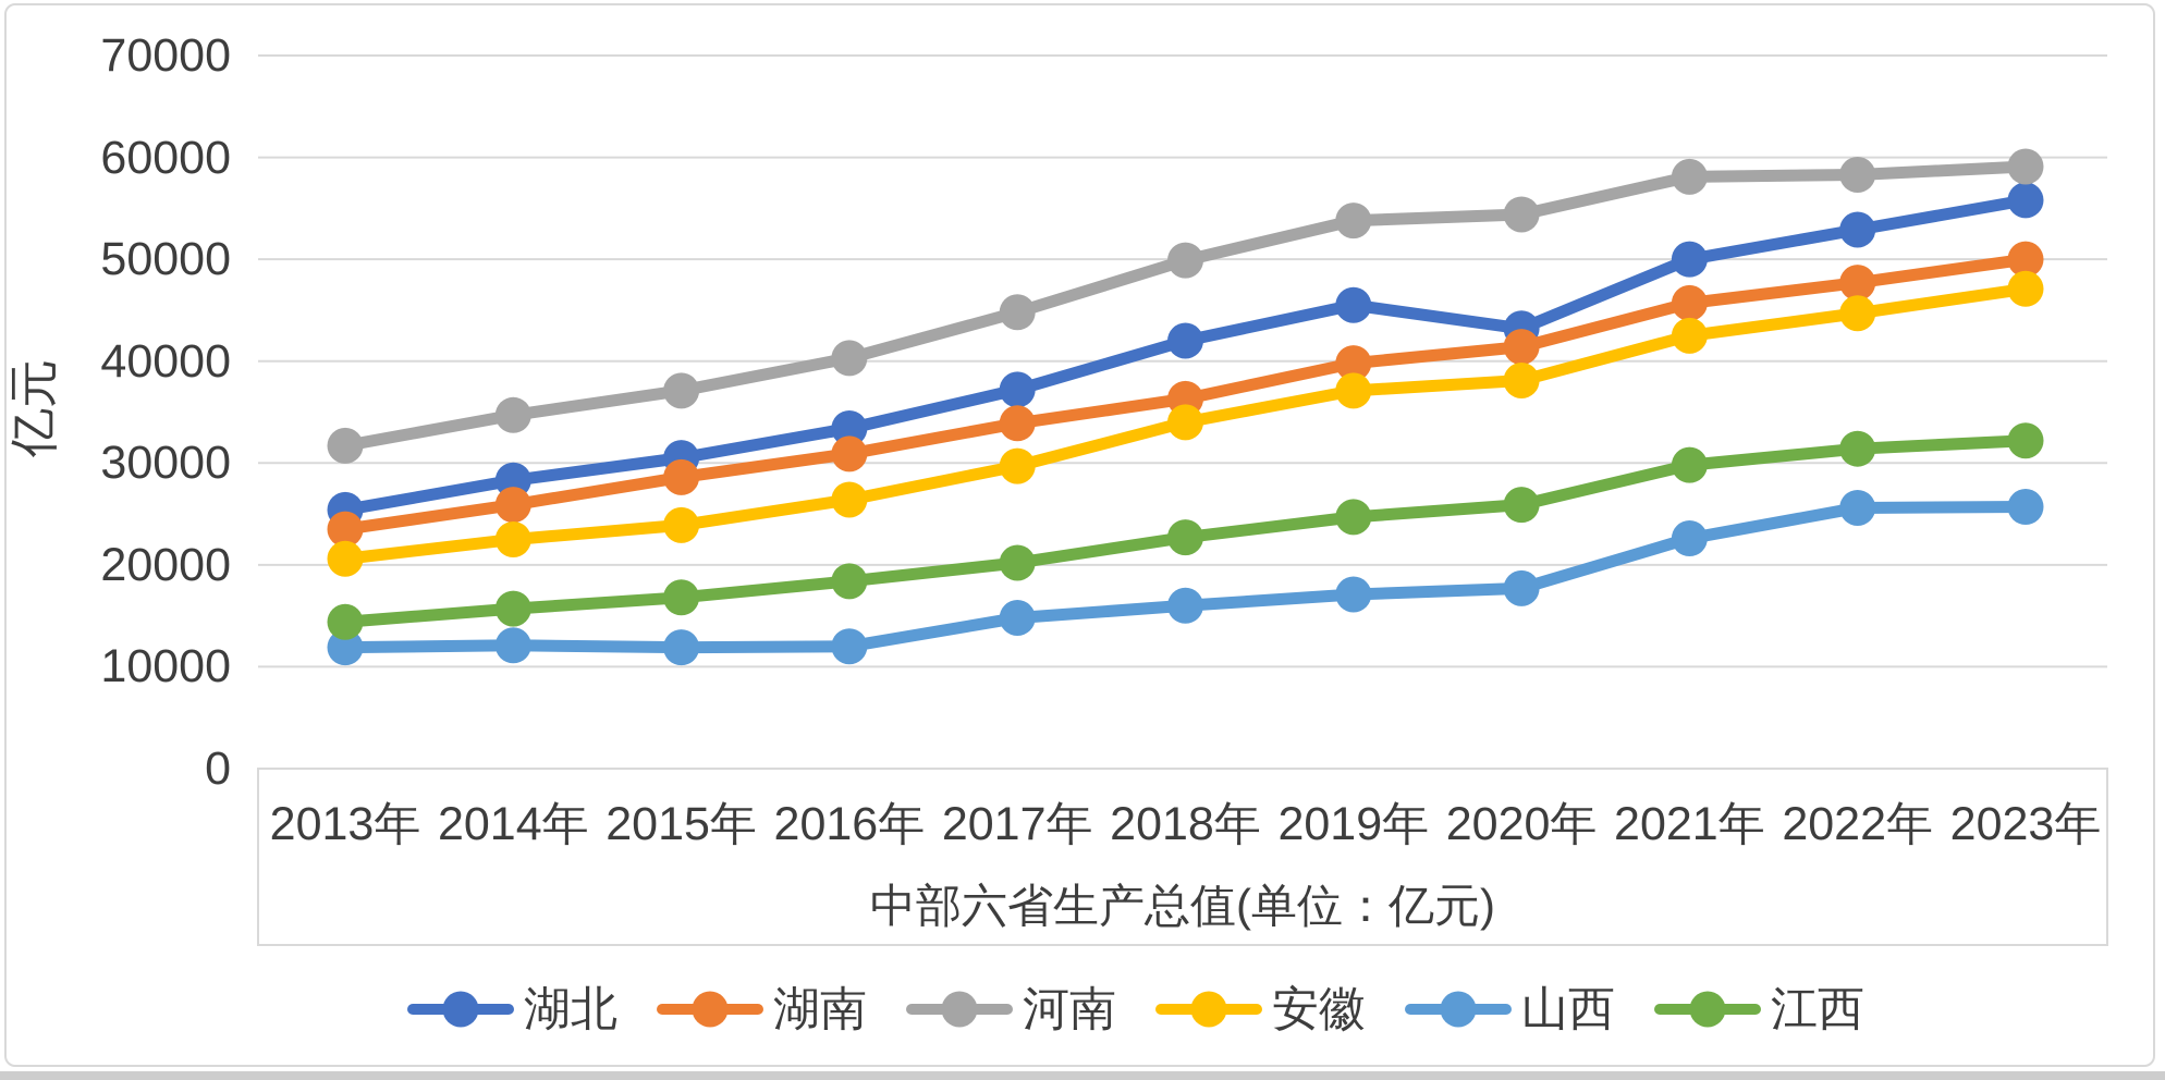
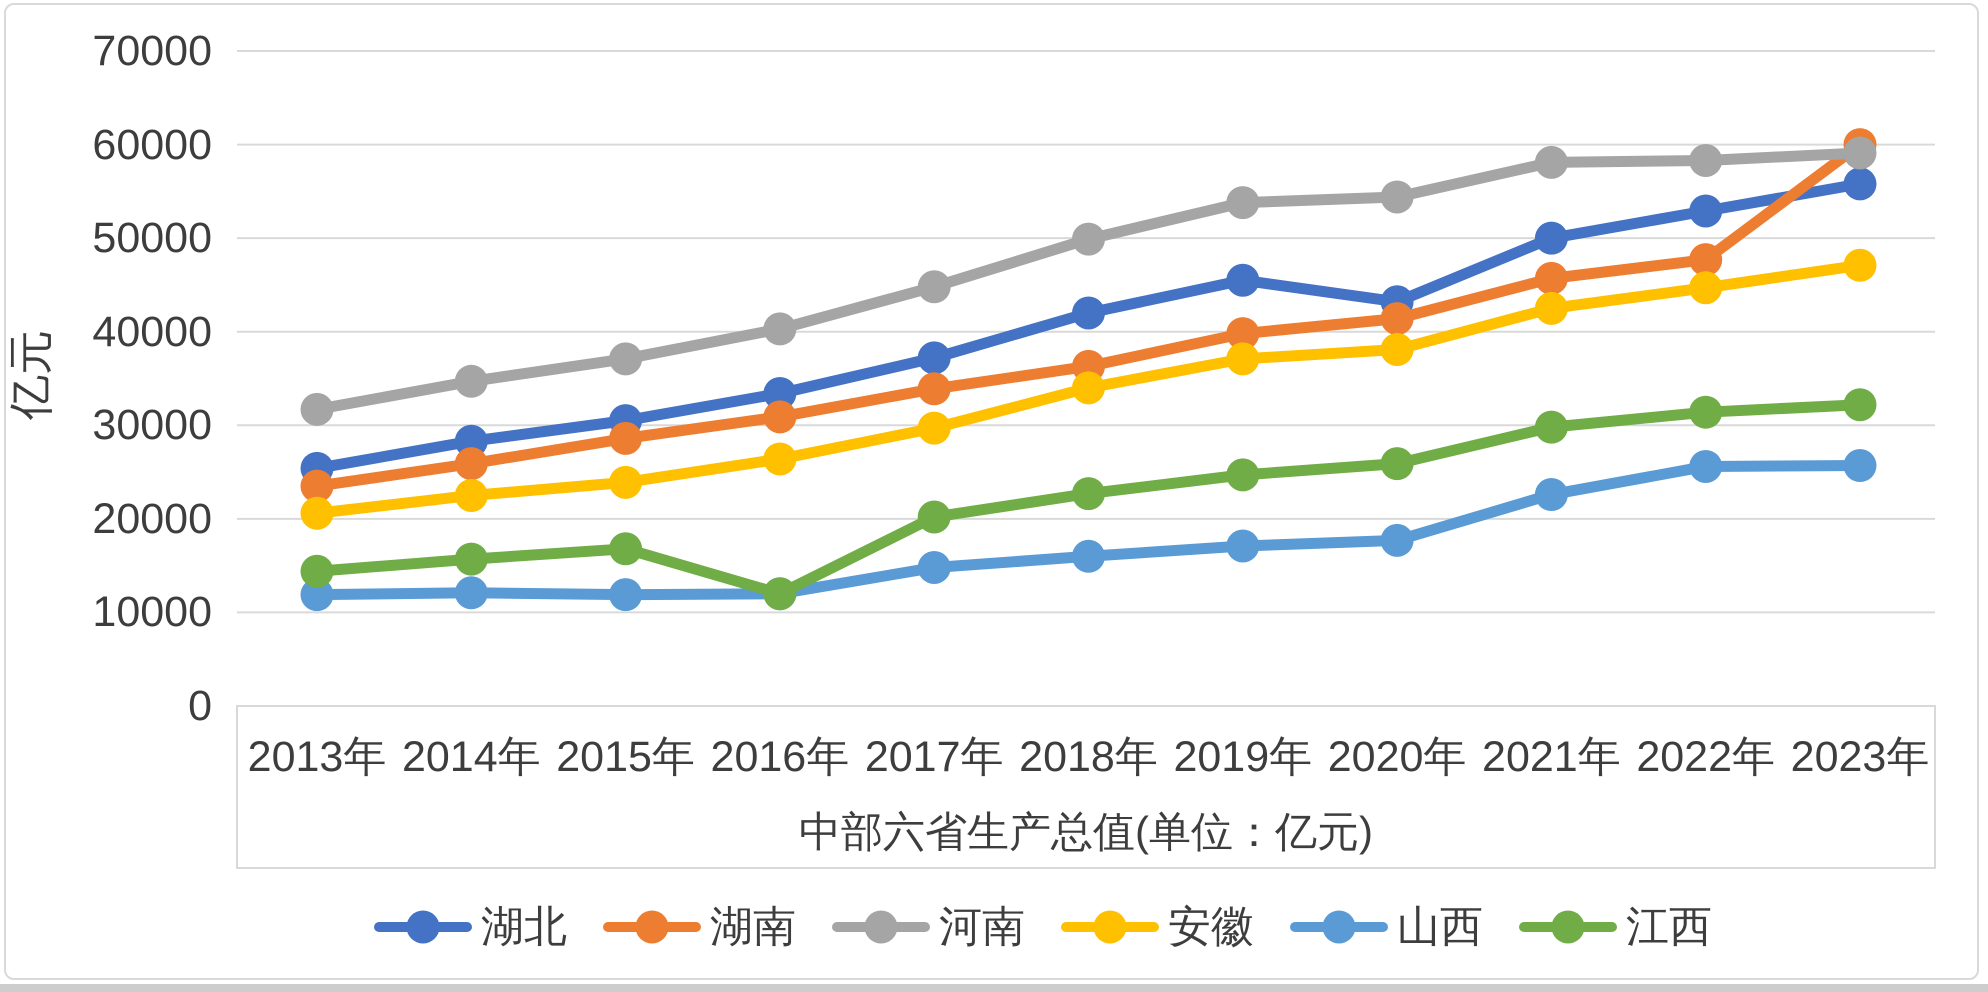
江西/2016年: 18000 -> 12000
湖南/2023年: 50000 -> 60000
